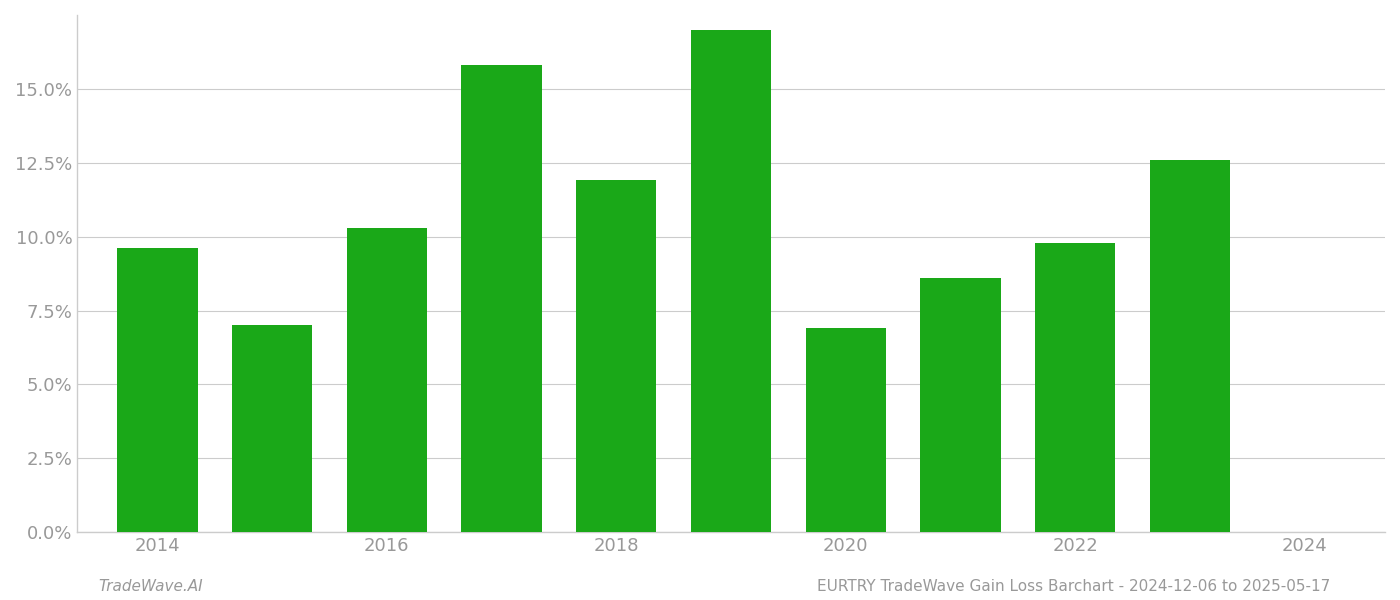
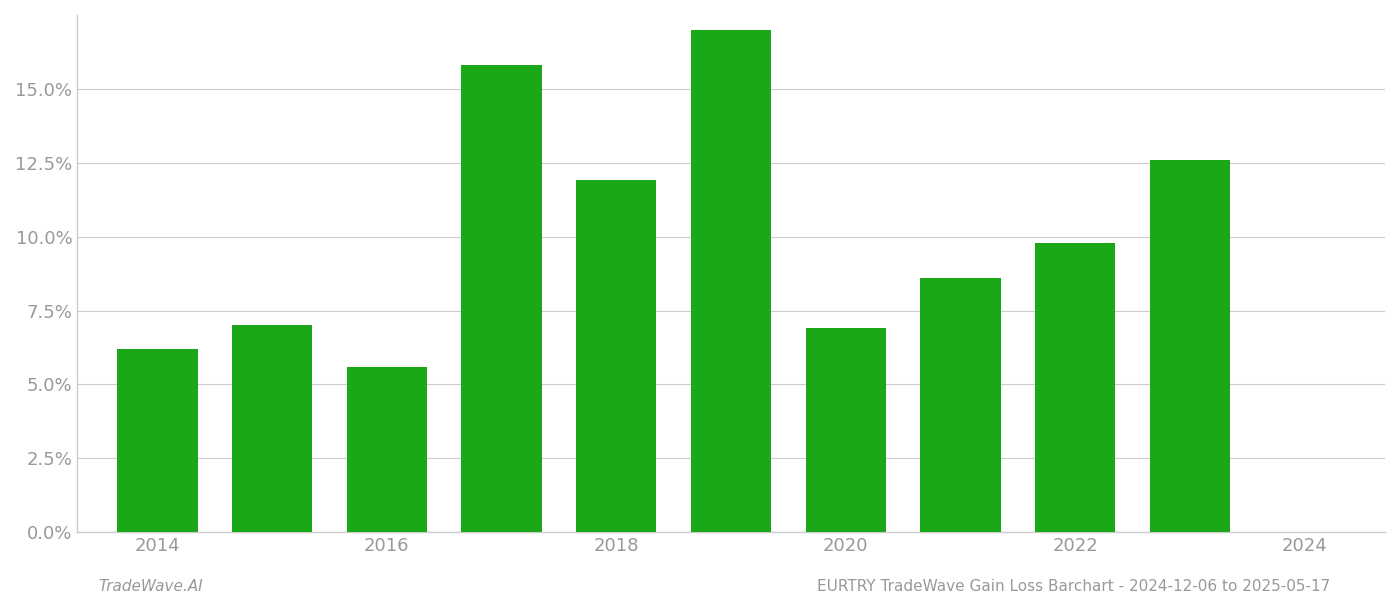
2014: 9.6% -> 6.2%
2016: 10.3% -> 5.6%
